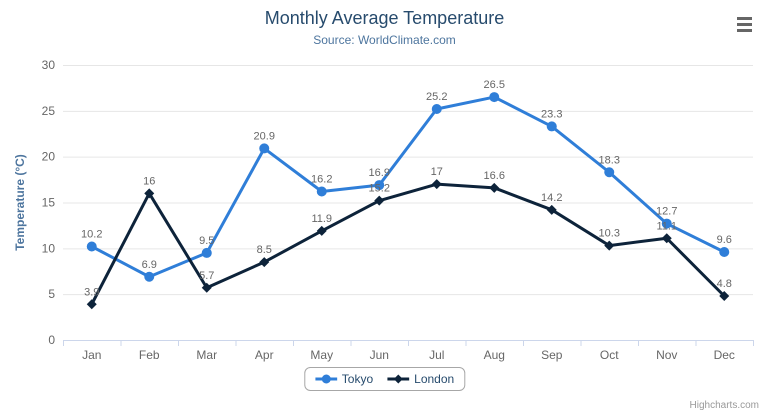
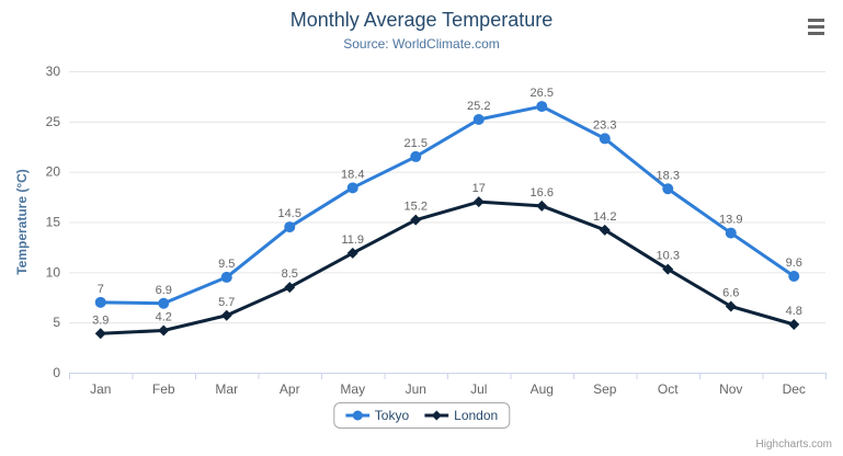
Tokyo/Jan: 10.2 -> 7
London/Feb: 16 -> 4.2
Tokyo/Apr: 20.9 -> 14.5
Tokyo/May: 16.2 -> 18.4
Tokyo/Jun: 16.9 -> 21.5
Tokyo/Nov: 12.7 -> 13.9
London/Nov: 11.1 -> 6.6
